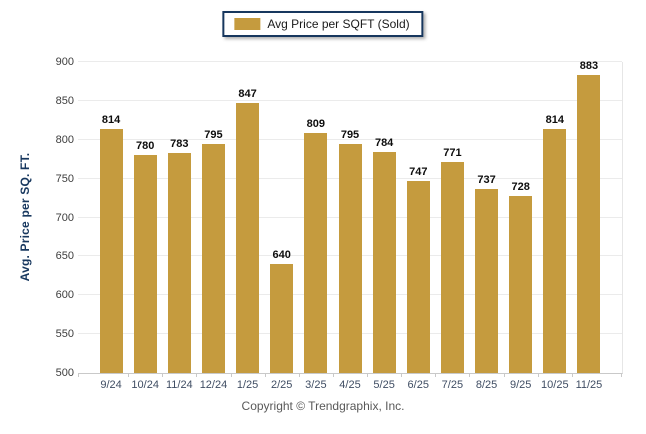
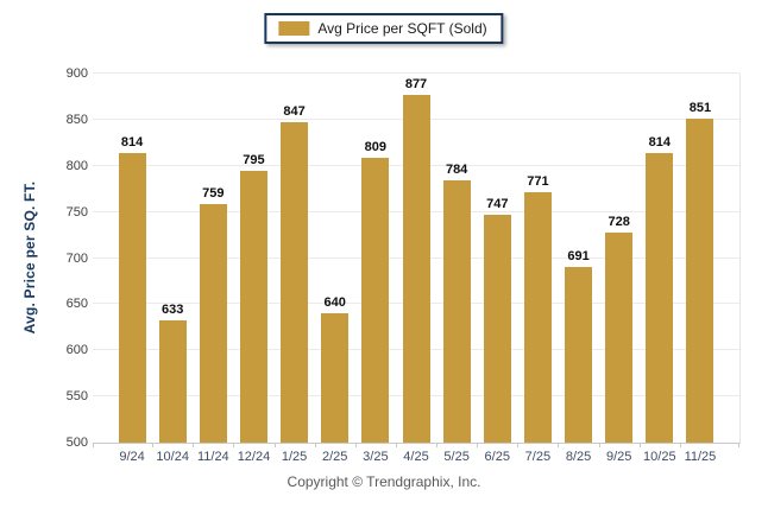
10/24: 780 -> 633
11/24: 783 -> 759
4/25: 795 -> 877
8/25: 737 -> 691
11/25: 883 -> 851
